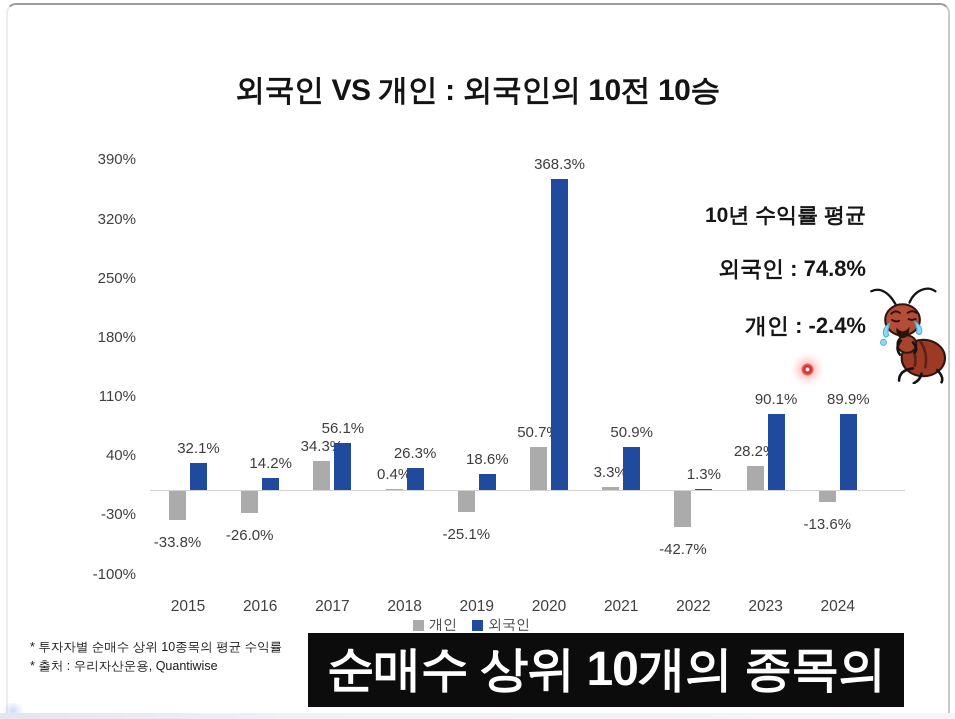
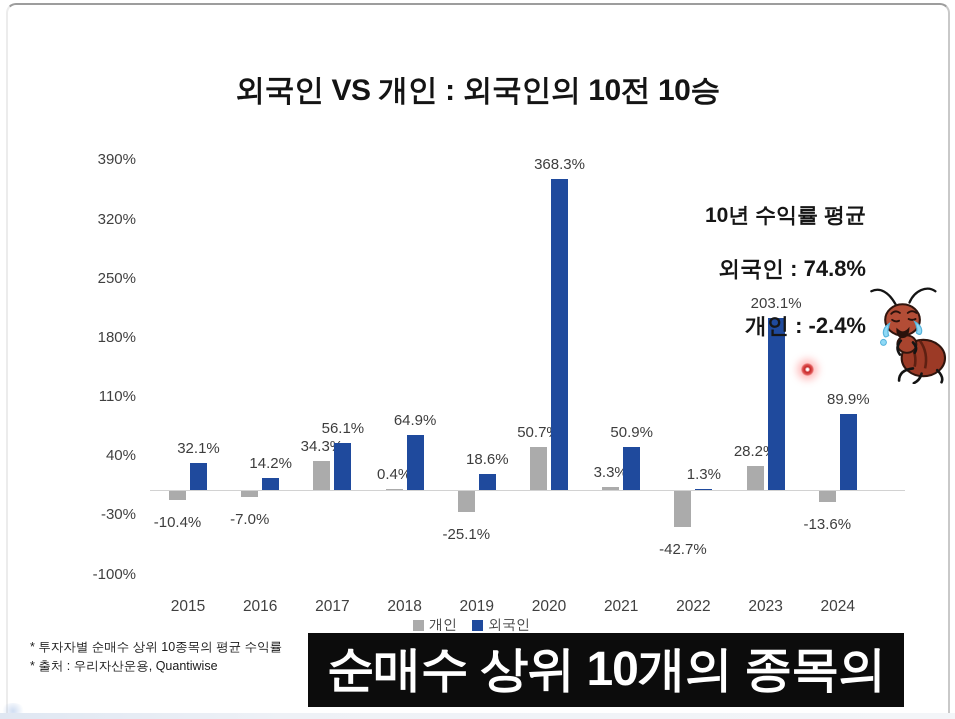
개인/2015: -33.8% -> -10.4%
개인/2016: -26.0% -> -7.0%
외국인/2018: 26.3% -> 64.9%
외국인/2023: 90.1% -> 203.1%
